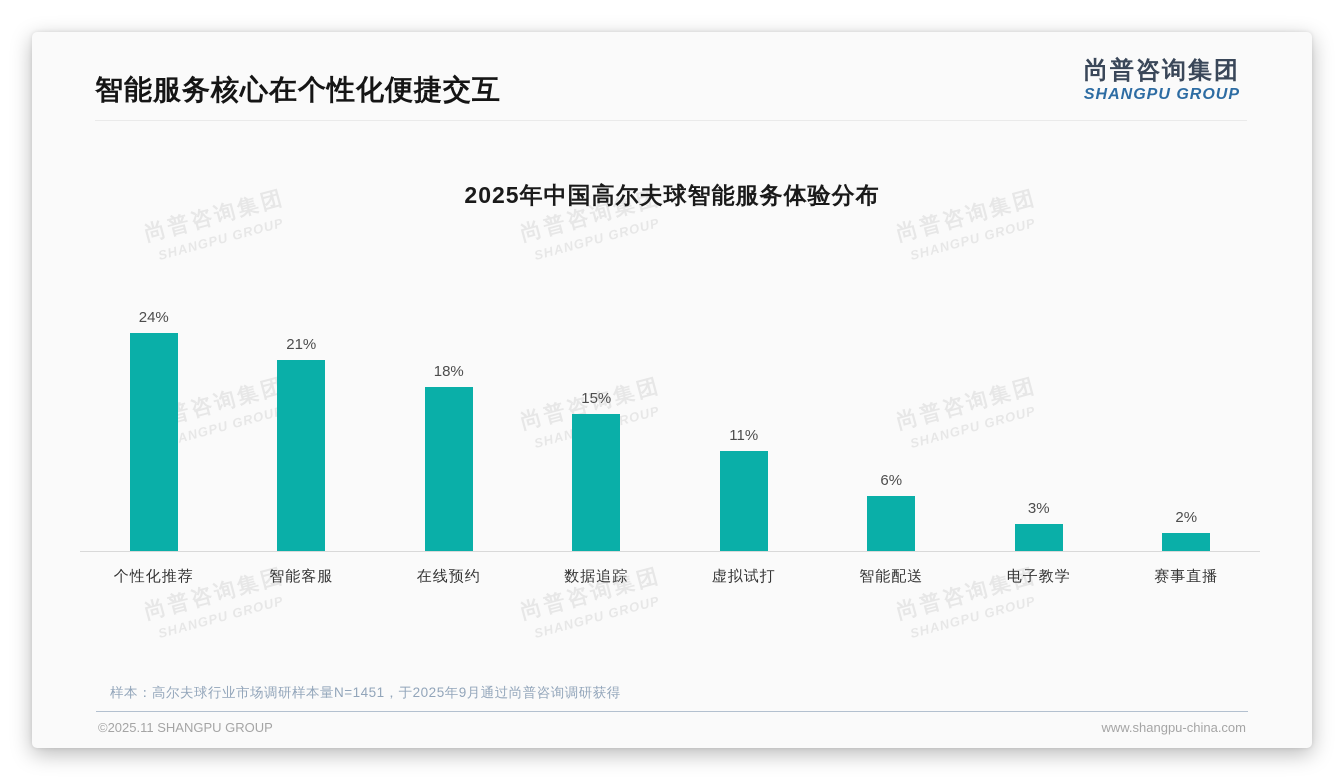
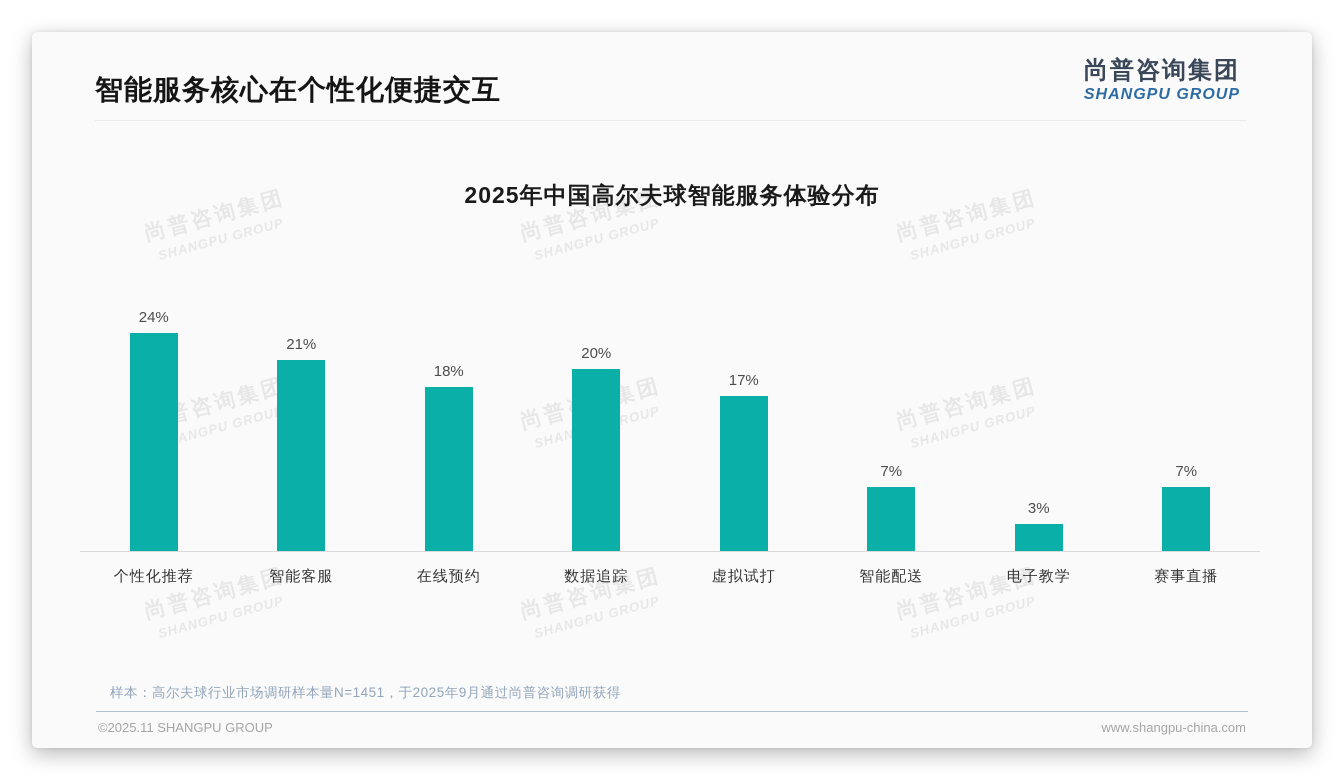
数据追踪: 15% -> 20%
虚拟试打: 11% -> 17%
智能配送: 6% -> 7%
赛事直播: 2% -> 7%
